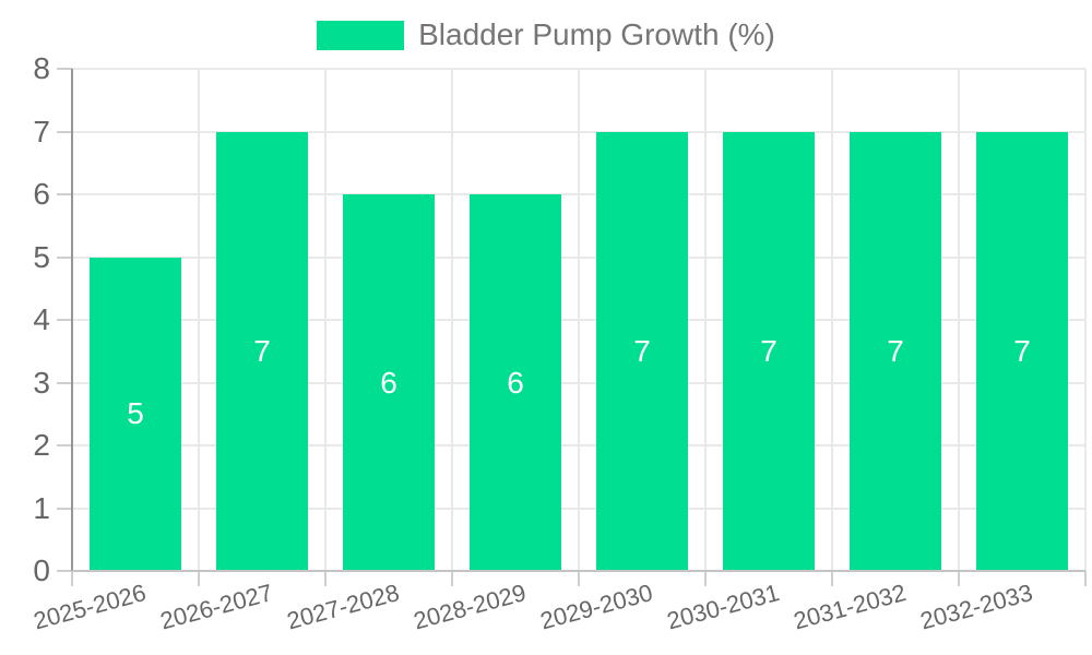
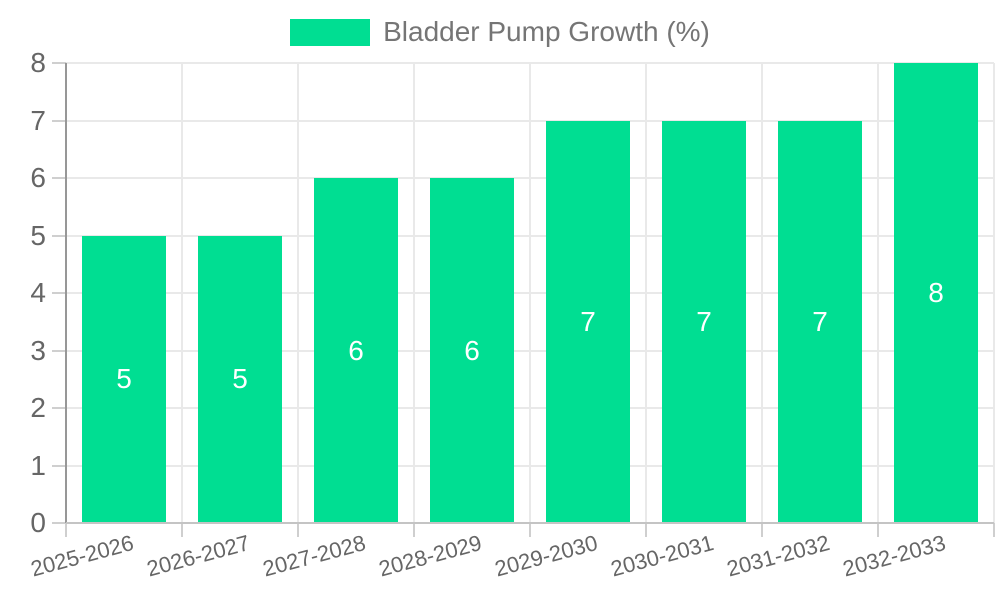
2026-2027: 7 -> 5
2032-2033: 7 -> 8
